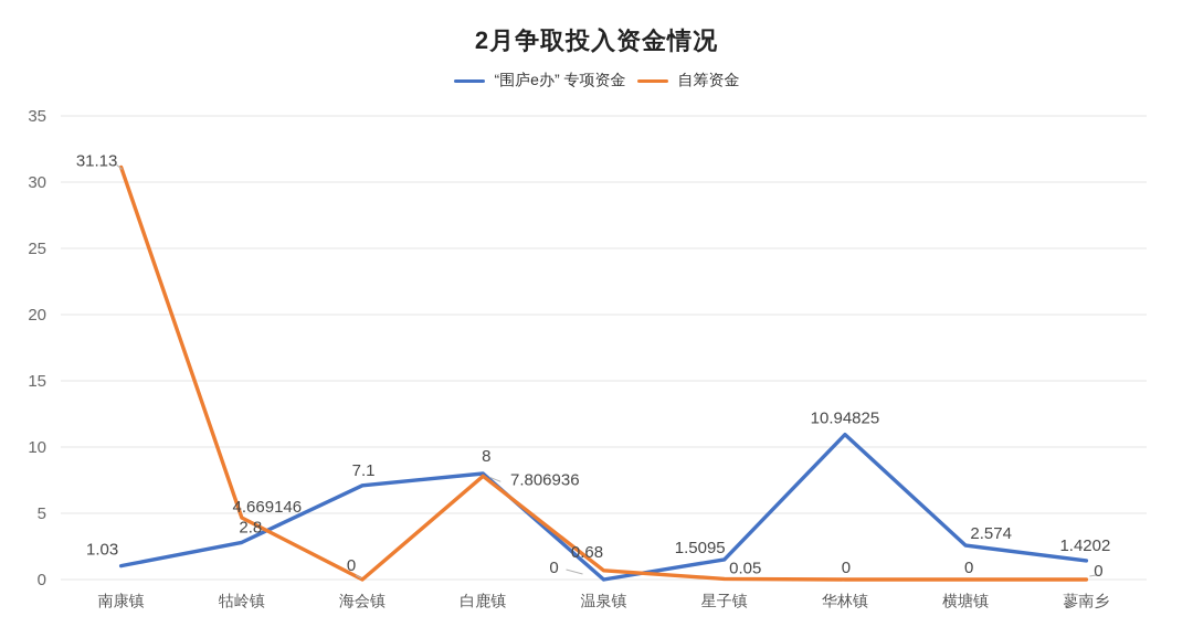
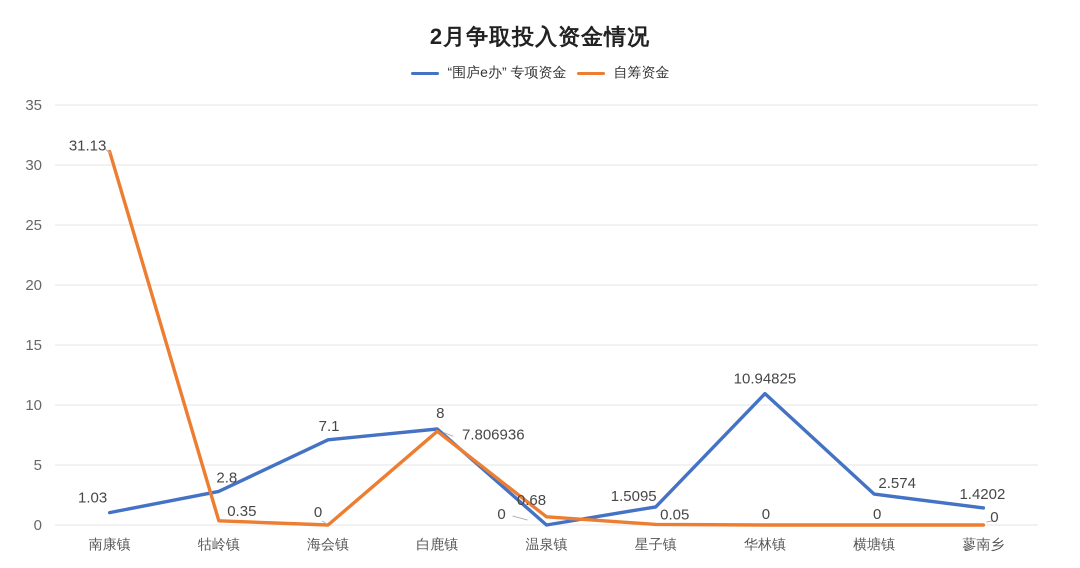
自筹资金/牯岭镇: 4.669146 -> 0.35
